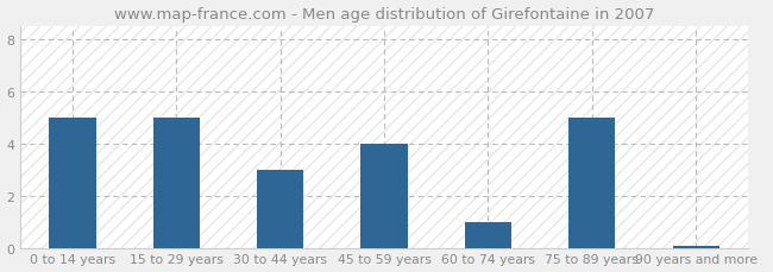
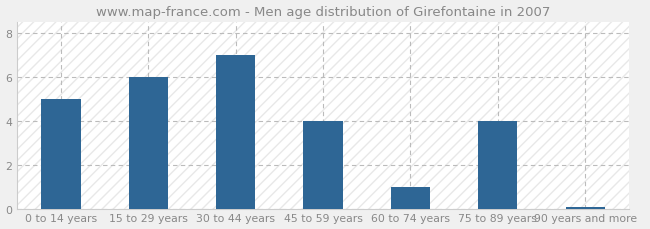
15 to 29 years: 5.00 -> 6.00
30 to 44 years: 3.00 -> 7.00
75 to 89 years: 5.00 -> 4.00
